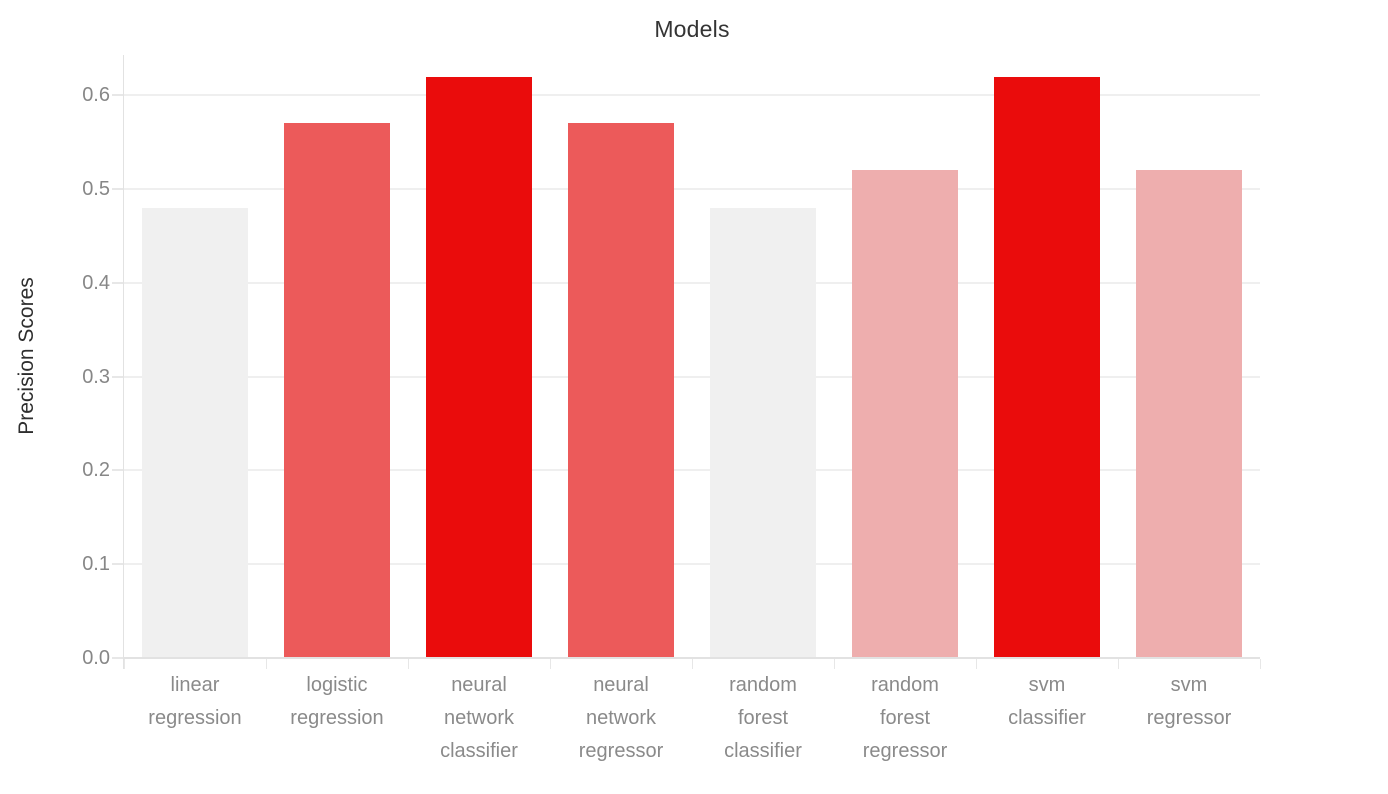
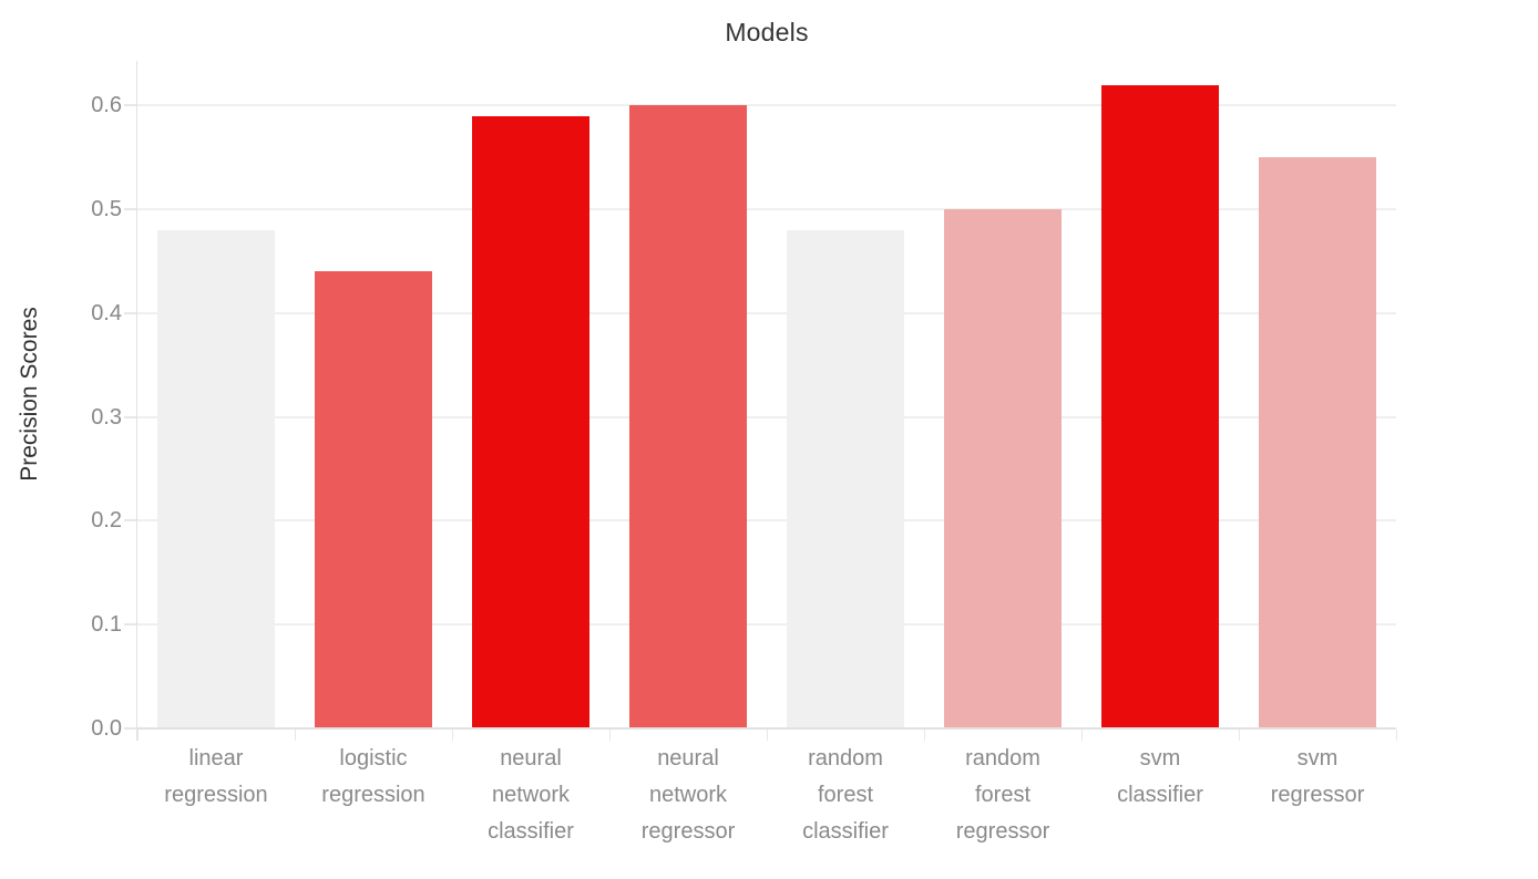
logistic regression: 0.57 -> 0.44
neural network classifier: 0.62 -> 0.59
neural network regressor: 0.57 -> 0.60
random forest regressor: 0.52 -> 0.50
svm regressor: 0.52 -> 0.55
